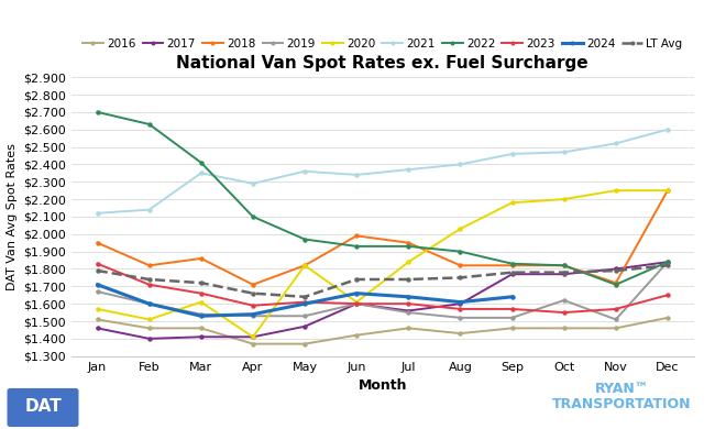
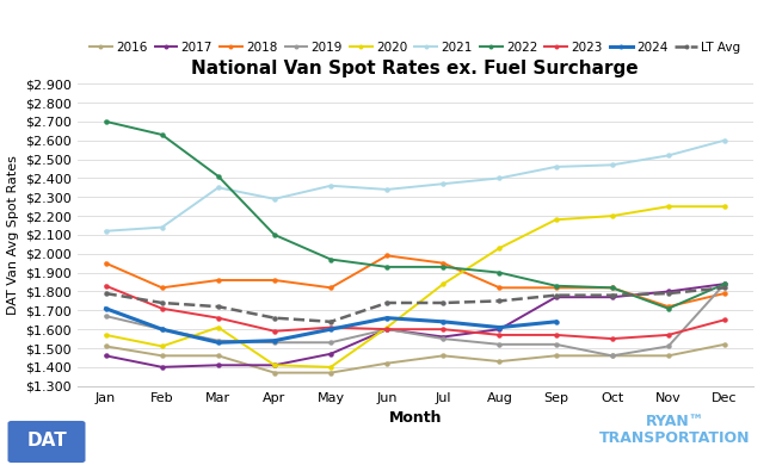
2018/Apr: $1.71 -> $1.86
2020/May: $1.82 -> $1.40
2019/Oct: $1.62 -> $1.46
2018/Dec: $2.25 -> $1.79
